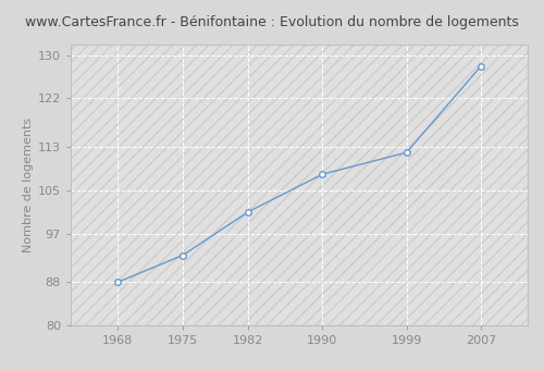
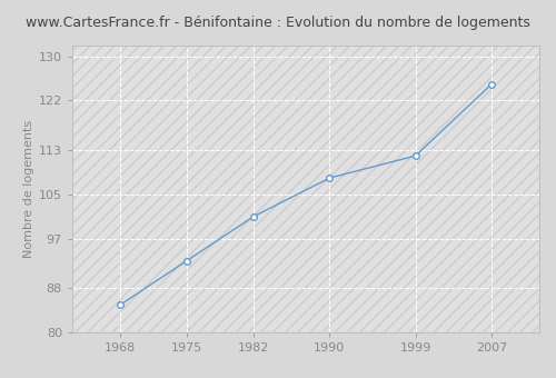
1968: 88 -> 85
2007: 128 -> 125
